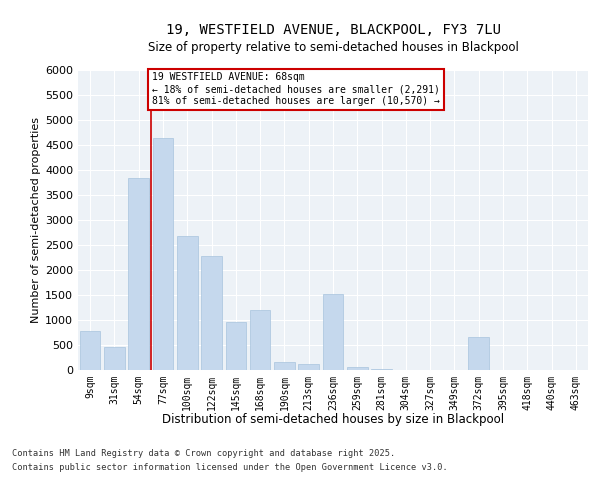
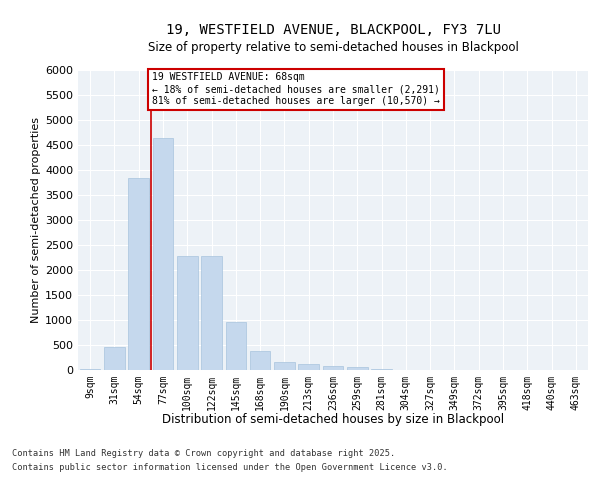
9sqm: 780 -> 20
100sqm: 2680 -> 2280
168sqm: 1200 -> 390
236sqm: 1520 -> 80
372sqm: 660 -> 0
